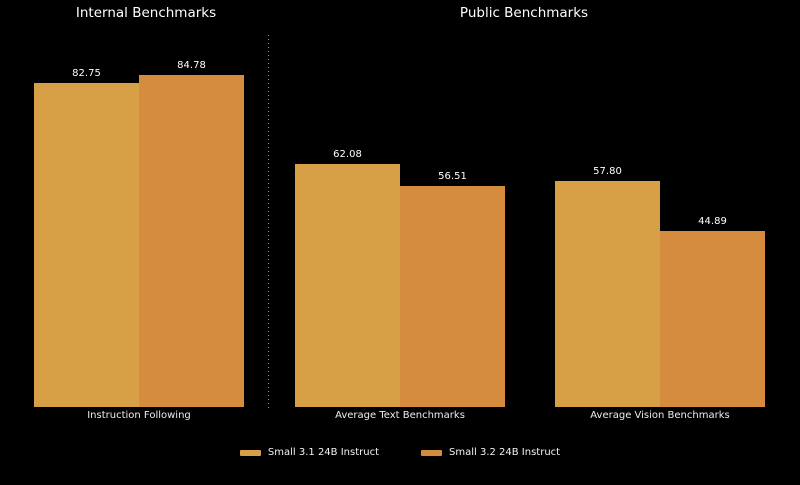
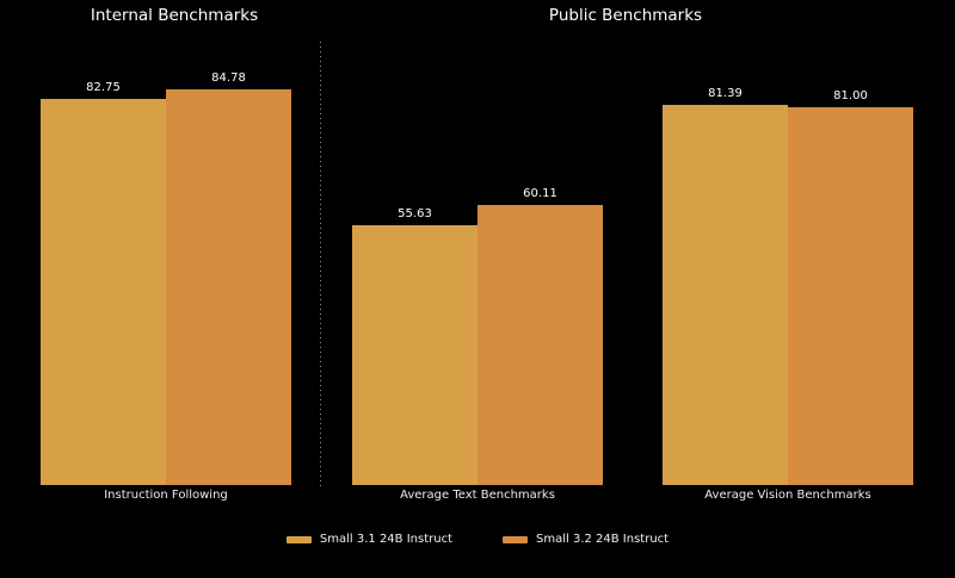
Public Benchmarks/Small 3.1 24B Instruct/Average Text Benchmarks: 62.08 -> 55.63
Public Benchmarks/Small 3.2 24B Instruct/Average Text Benchmarks: 56.51 -> 60.11
Public Benchmarks/Small 3.1 24B Instruct/Average Vision Benchmarks: 57.80 -> 81.39
Public Benchmarks/Small 3.2 24B Instruct/Average Vision Benchmarks: 44.89 -> 81.00
